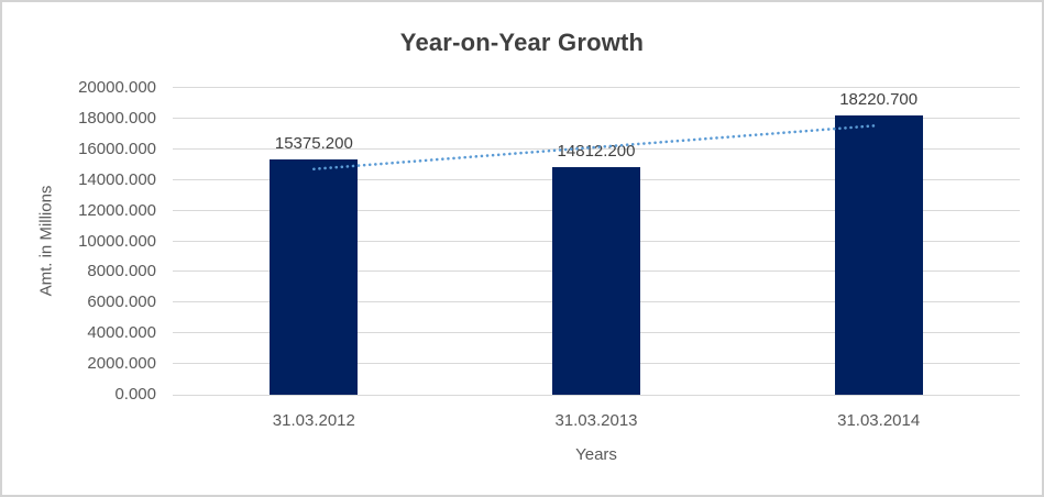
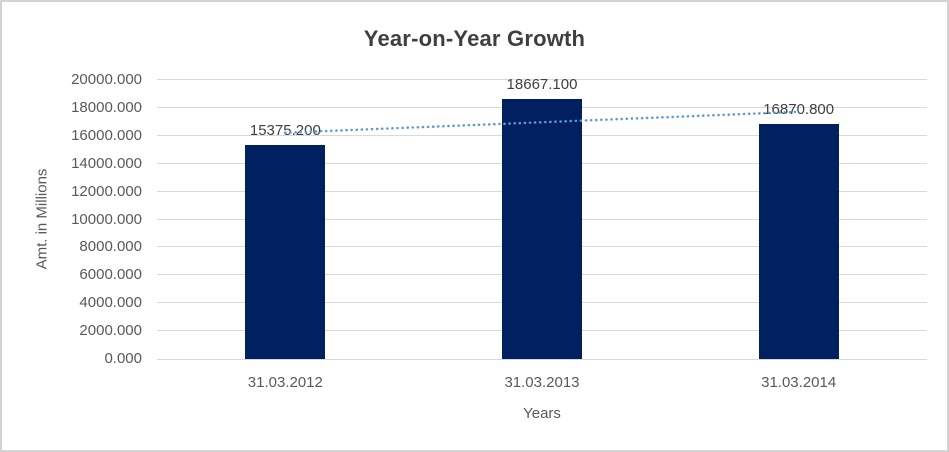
31.03.2013: 14812.200 -> 18667.100
31.03.2014: 18220.700 -> 16870.800
